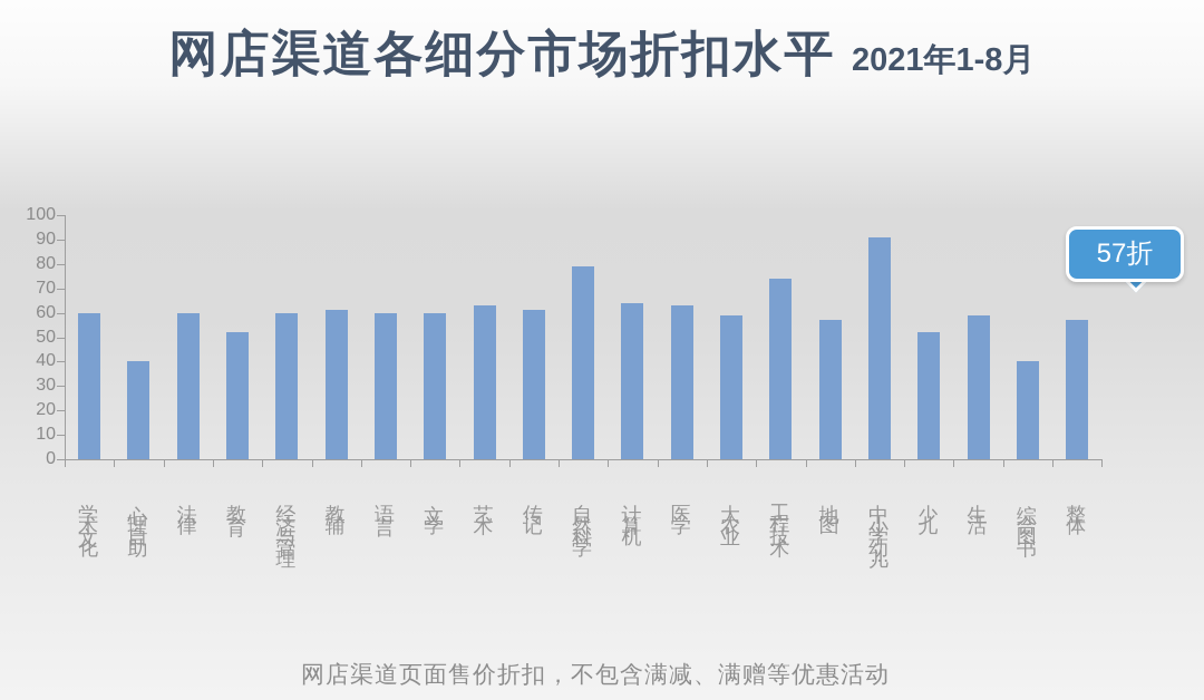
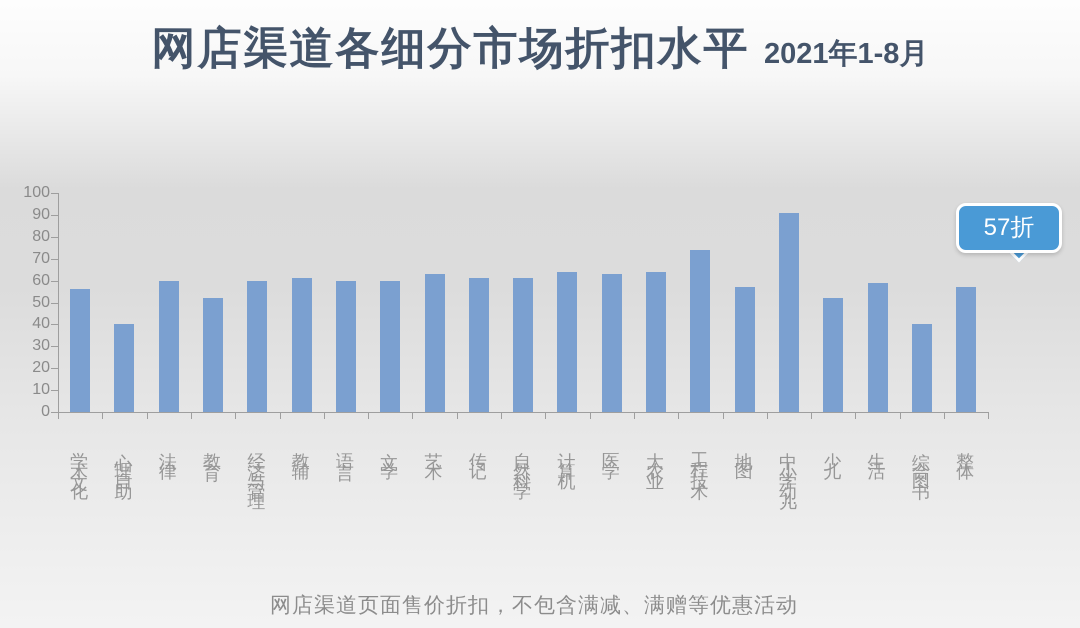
学术文化: 60 -> 56
自然科学: 79 -> 61
大农业: 59 -> 64
